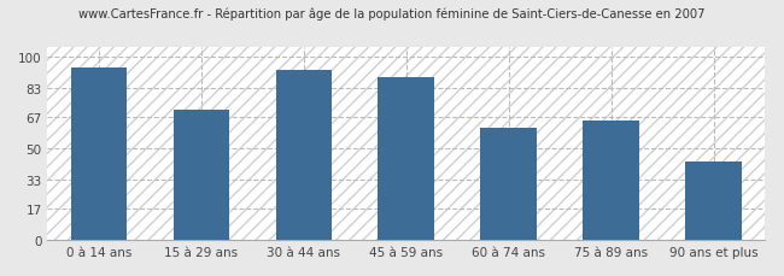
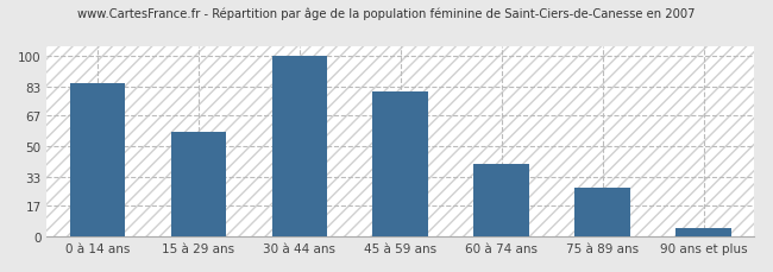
0 à 14 ans: 94 -> 85
15 à 29 ans: 71 -> 58
30 à 44 ans: 93 -> 100
45 à 59 ans: 89 -> 80
60 à 74 ans: 61 -> 40
75 à 89 ans: 65 -> 27
90 ans et plus: 43 -> 5
